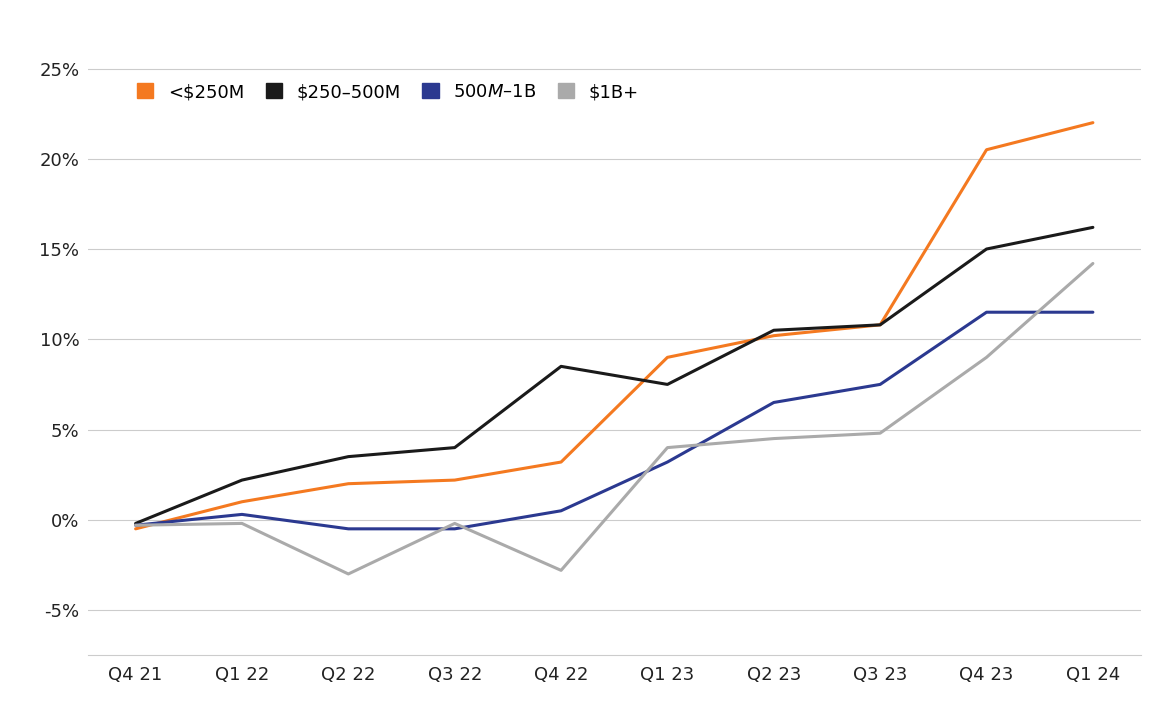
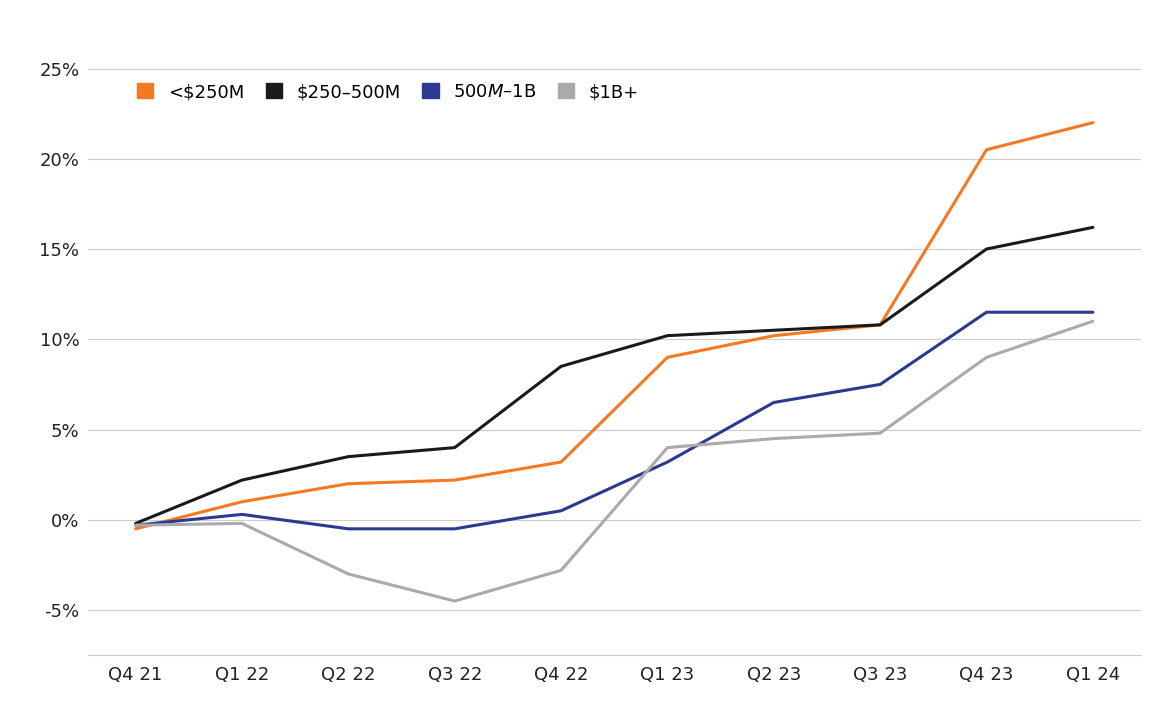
$1B+/Q3 22: -0.2% -> -4.5%
$250–500M/Q1 23: 7.5% -> 10.2%
$1B+/Q1 24: 14.2% -> 11.0%
